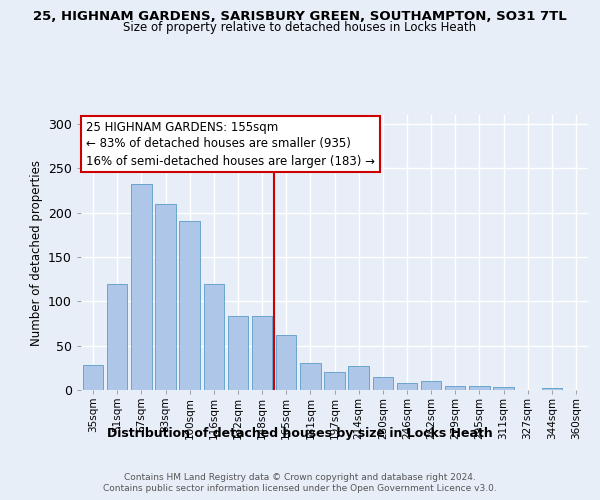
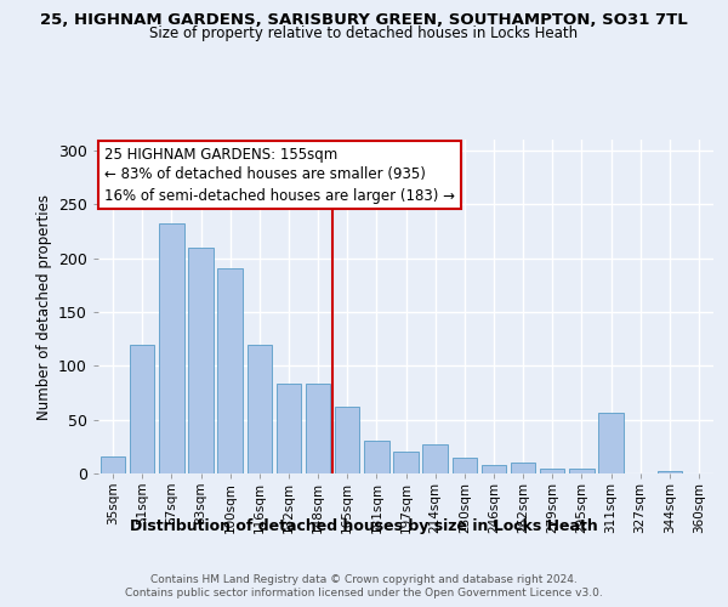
35sqm: 28 -> 16
311sqm: 3 -> 56
